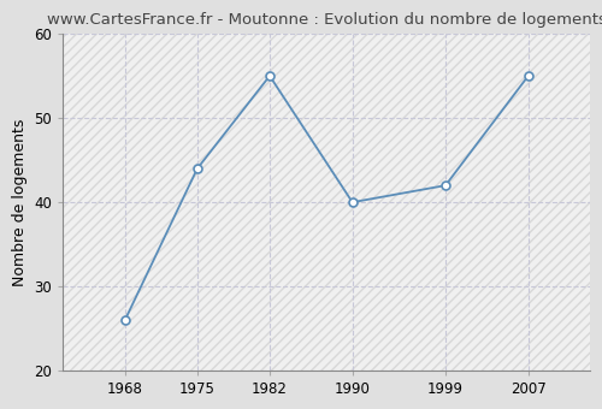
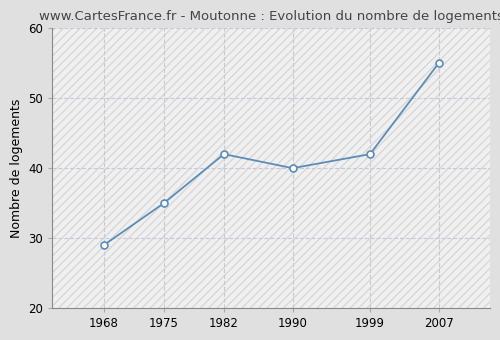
1968: 26 -> 29
1975: 44 -> 35
1982: 55 -> 42
